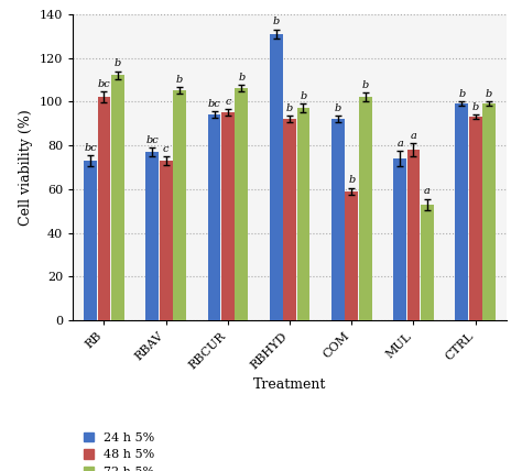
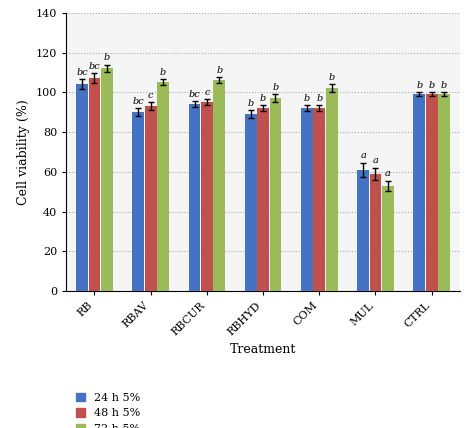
24 h 5%/RB: 73 -> 104
48 h 5%/RB: 102 -> 107
24 h 5%/RBAV: 77 -> 90
48 h 5%/RBAV: 73 -> 93
24 h 5%/RBHYD: 131 -> 89
48 h 5%/COM: 59 -> 92
24 h 5%/MUL: 74 -> 61
48 h 5%/MUL: 78 -> 59
48 h 5%/CTRL: 93 -> 99
